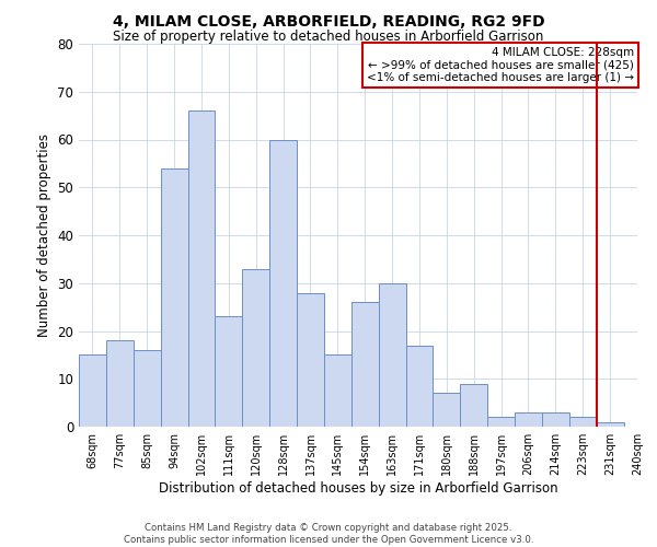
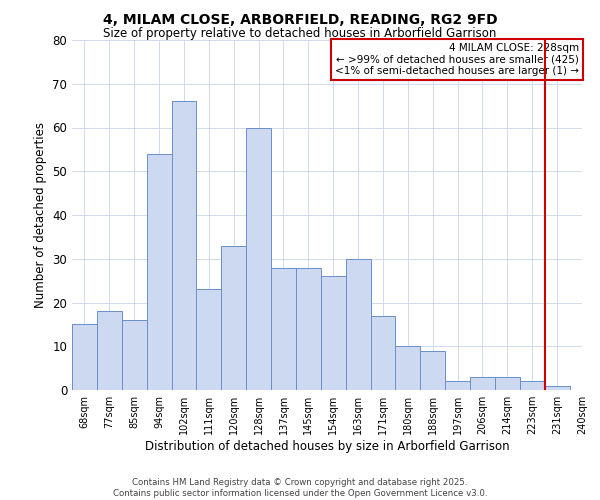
145sqm: 15 -> 28
180sqm: 7 -> 10
